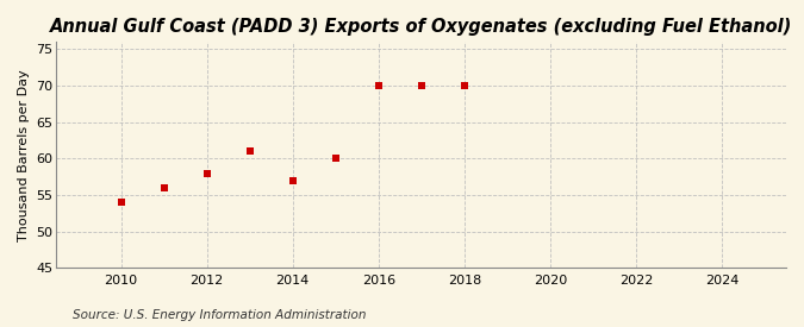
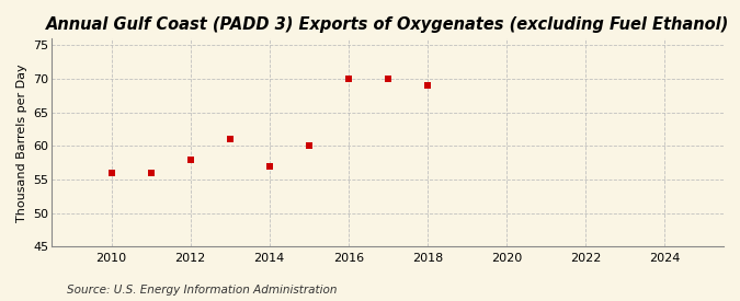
2010: 54 -> 56
2018: 70 -> 69
